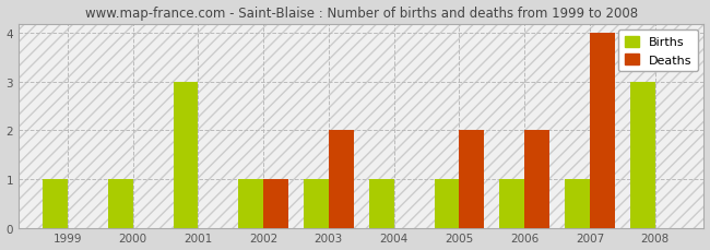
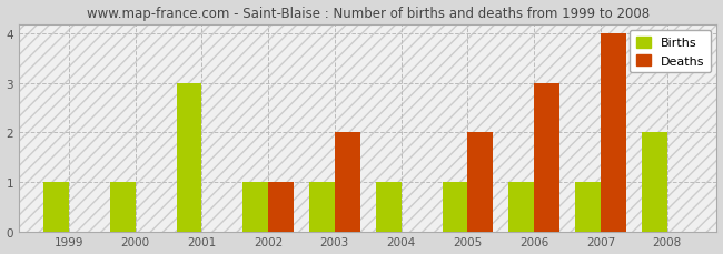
Deaths/2006: 2 -> 3
Births/2008: 3 -> 2
